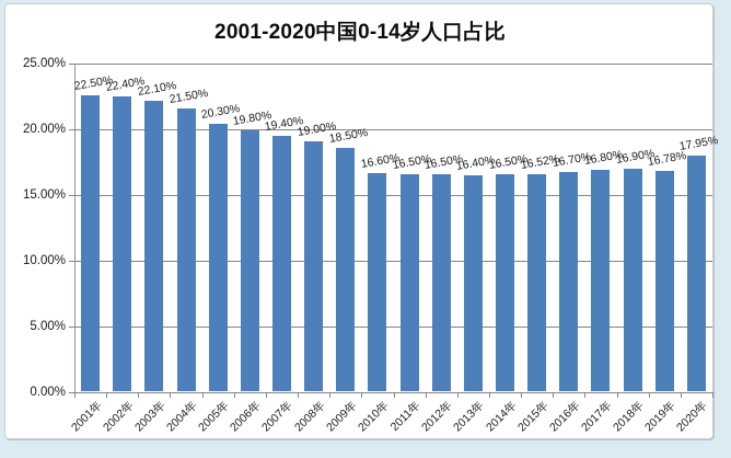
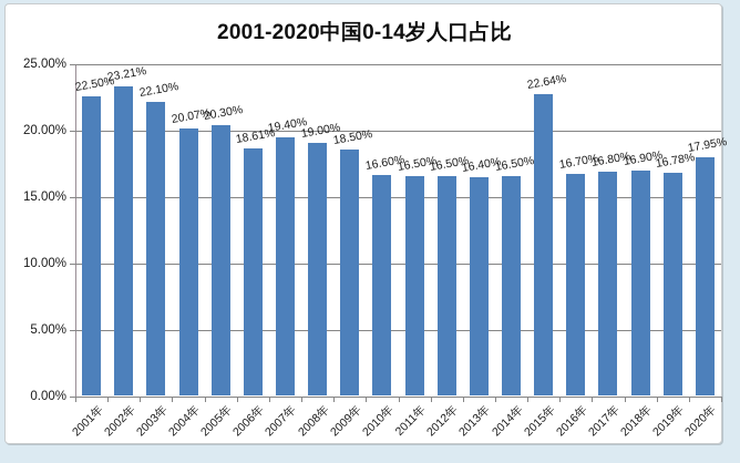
2002年: 22.40% -> 23.21%
2004年: 21.50% -> 20.07%
2006年: 19.80% -> 18.61%
2015年: 16.52% -> 22.64%
